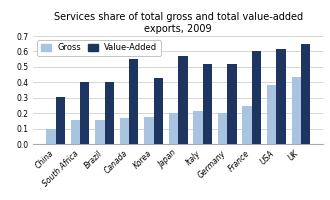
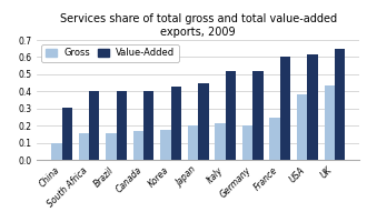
Value-Added/Canada: 0.55 -> 0.41
Value-Added/Japan: 0.57 -> 0.45
